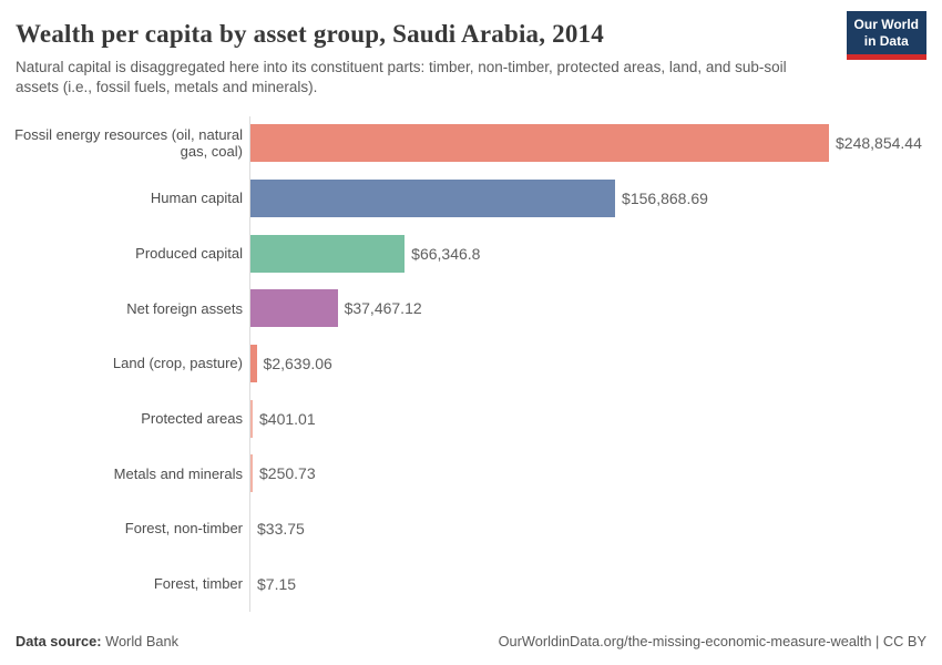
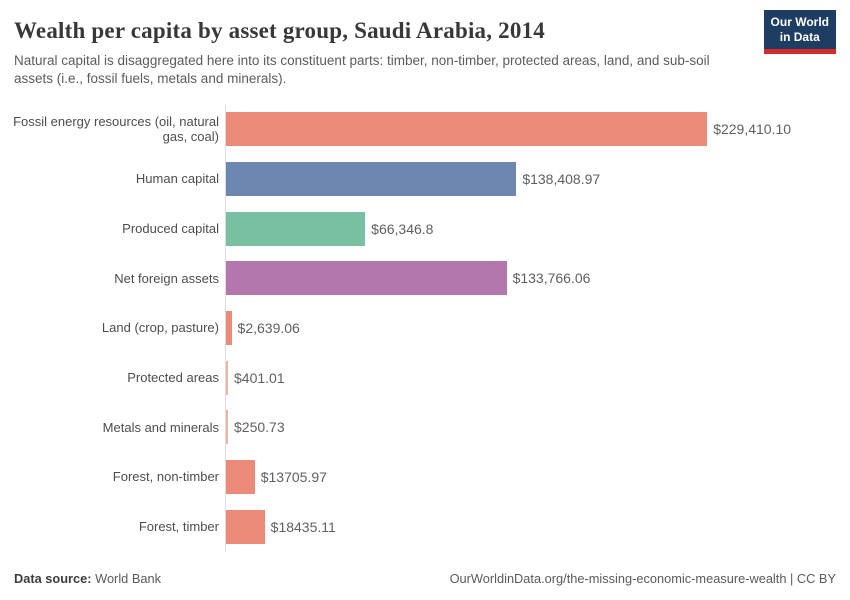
Fossil energy resources (oil, natural gas, coal): $248,854.44 -> $229,410.10
Human capital: $156,868.69 -> $138,408.97
Net foreign assets: $37,467.12 -> $133,766.06
Forest, non-timber: $33.75 -> $13705.97
Forest, timber: $7.15 -> $18435.11
